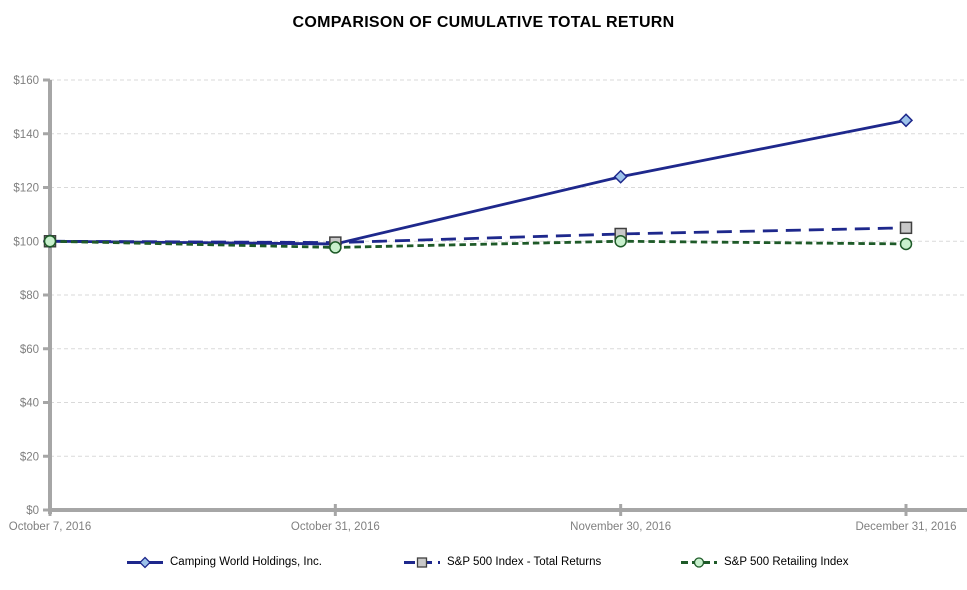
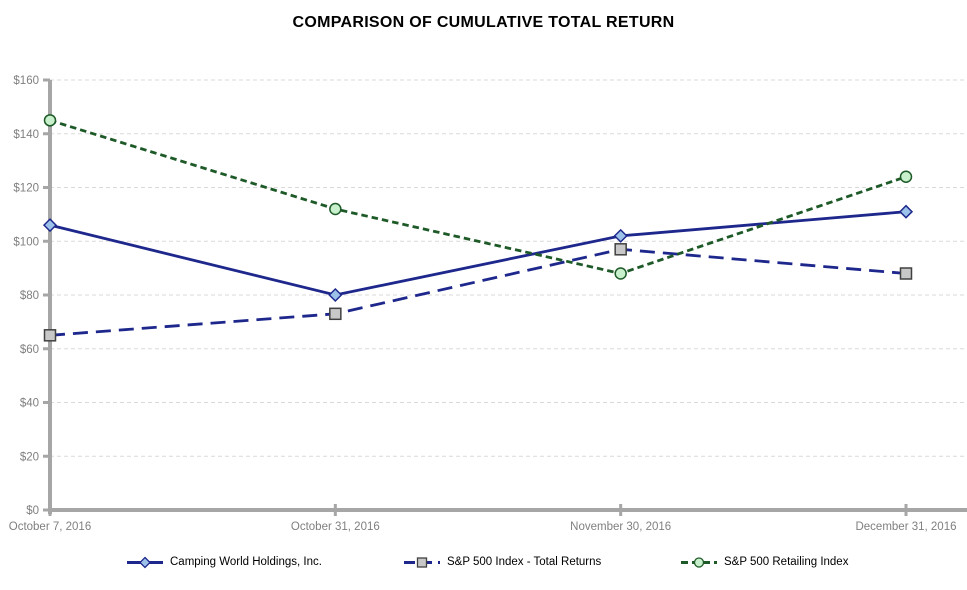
Camping World Holdings, Inc./October 7, 2016: $100 -> $106
S&P 500 Index - Total Returns/October 7, 2016: $100 -> $65
S&P 500 Retailing Index/October 7, 2016: $100 -> $145
Camping World Holdings, Inc./October 31, 2016: $99 -> $80
S&P 500 Index - Total Returns/October 31, 2016: $100 -> $73
S&P 500 Retailing Index/October 31, 2016: $98 -> $112
Camping World Holdings, Inc./November 30, 2016: $124 -> $102
S&P 500 Index - Total Returns/November 30, 2016: $103 -> $97
S&P 500 Retailing Index/November 30, 2016: $100 -> $88
Camping World Holdings, Inc./December 31, 2016: $145 -> $111
S&P 500 Index - Total Returns/December 31, 2016: $105 -> $88
S&P 500 Retailing Index/December 31, 2016: $99 -> $124
